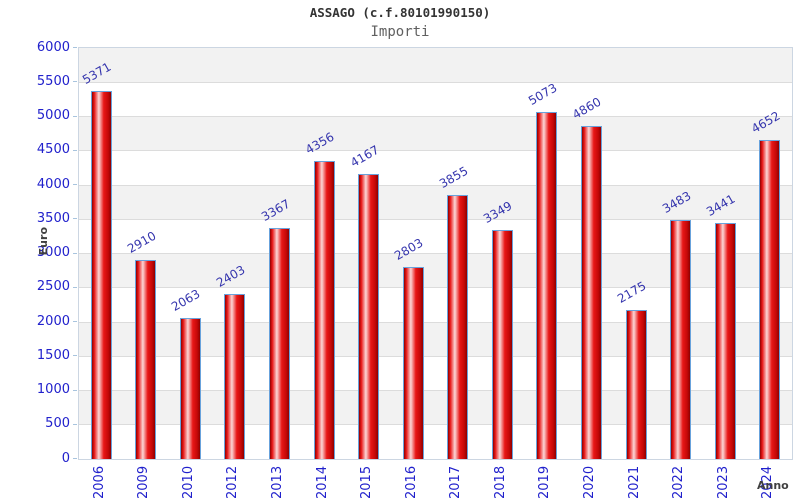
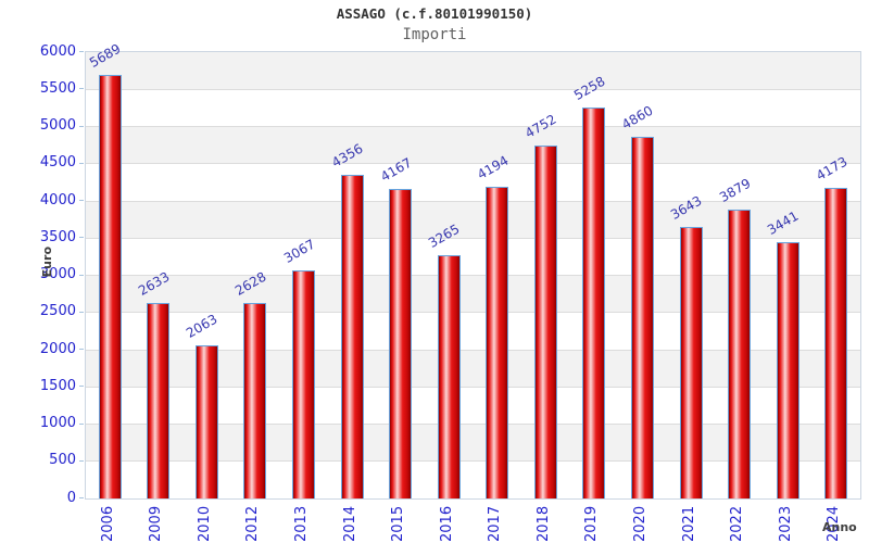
2006: 5371 -> 5689
2009: 2910 -> 2633
2012: 2403 -> 2628
2013: 3367 -> 3067
2016: 2803 -> 3265
2017: 3855 -> 4194
2018: 3349 -> 4752
2019: 5073 -> 5258
2021: 2175 -> 3643
2022: 3483 -> 3879
2024: 4652 -> 4173
